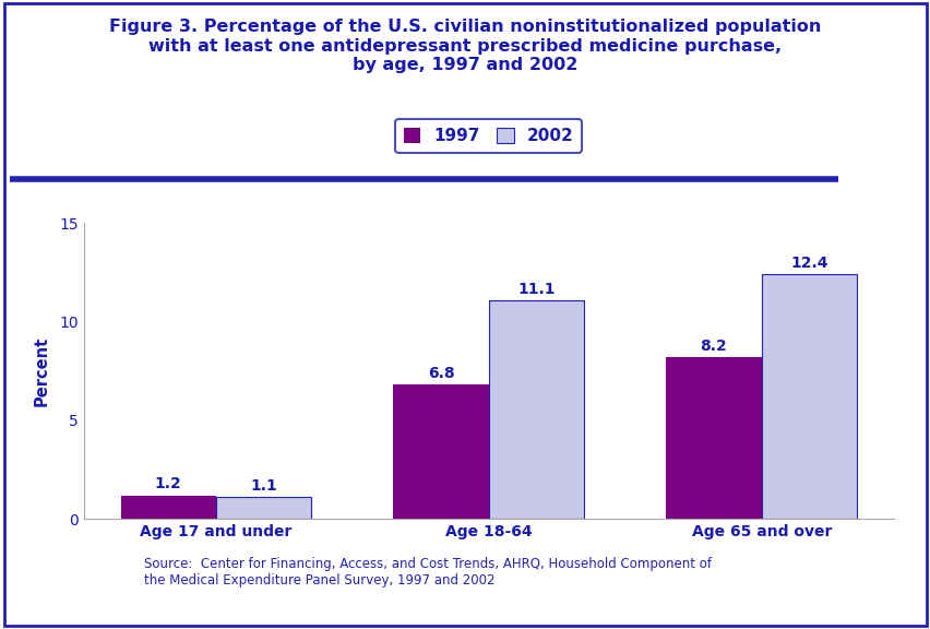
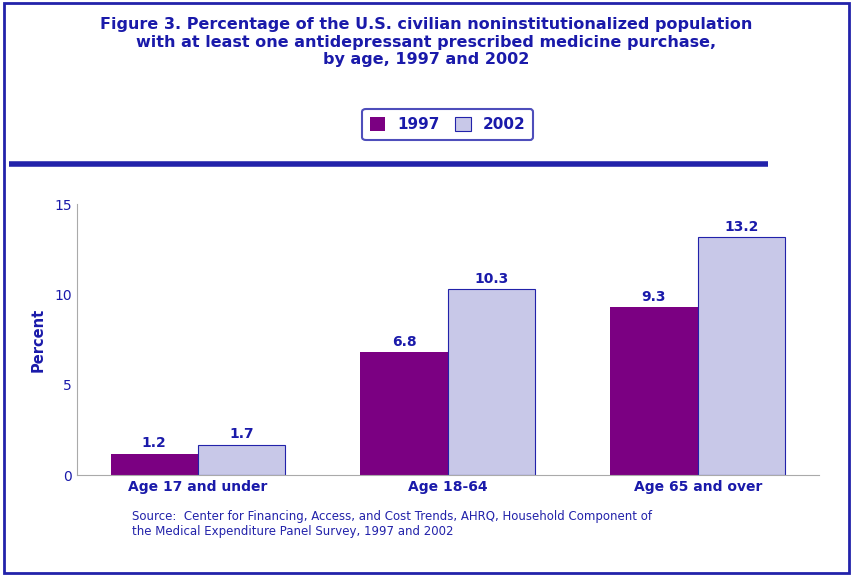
2002/Age 17 and under: 1.1 -> 1.7
2002/Age 18-64: 11.1 -> 10.3
1997/Age 65 and over: 8.2 -> 9.3
2002/Age 65 and over: 12.4 -> 13.2
